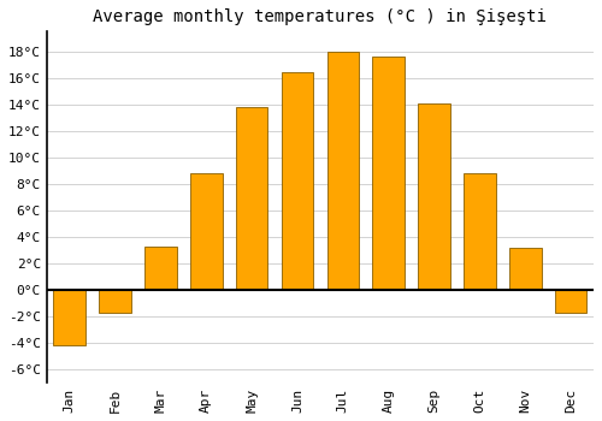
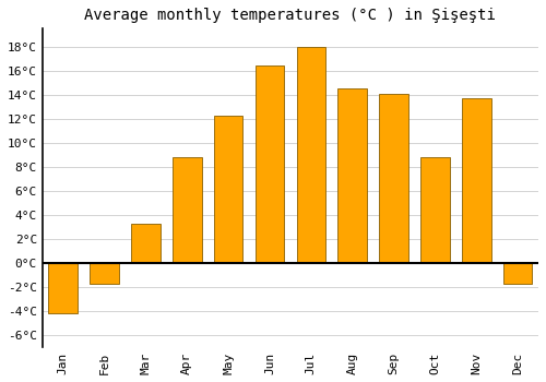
May: 13.8°C -> 12.3°C
Aug: 17.6°C -> 14.5°C
Nov: 3.2°C -> 13.7°C
